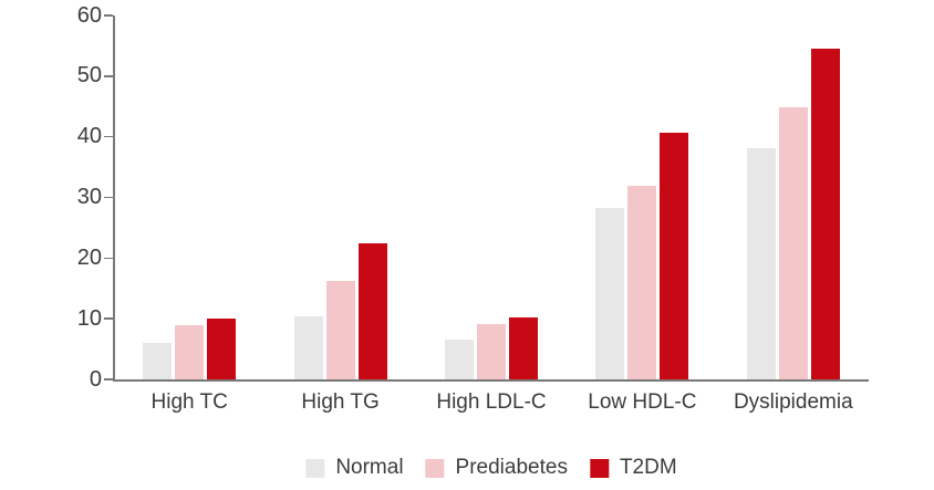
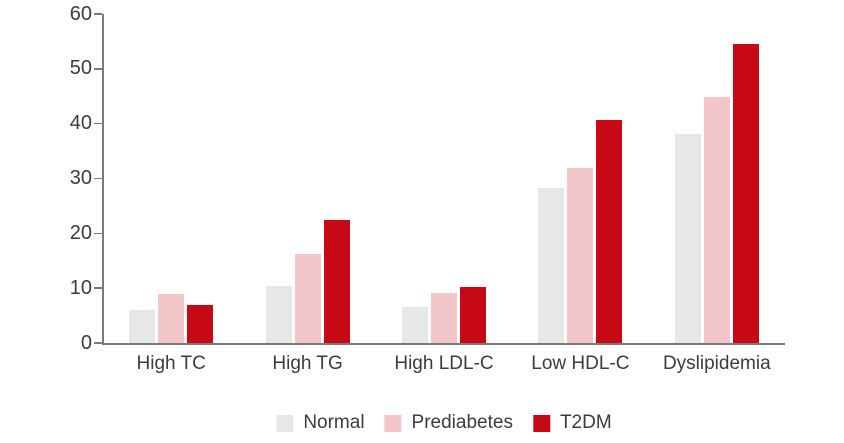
T2DM/High TC: 10 -> 7
